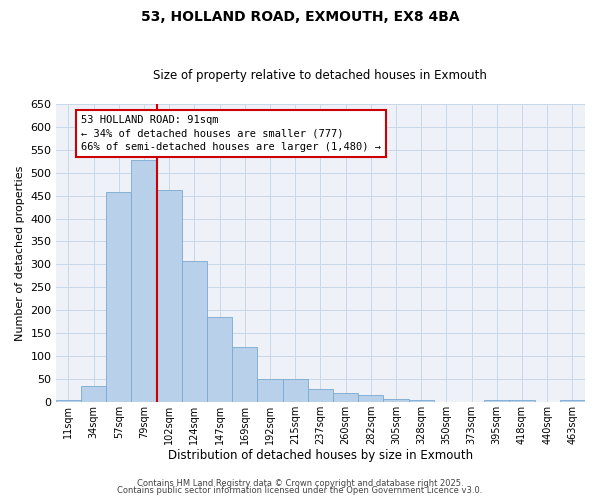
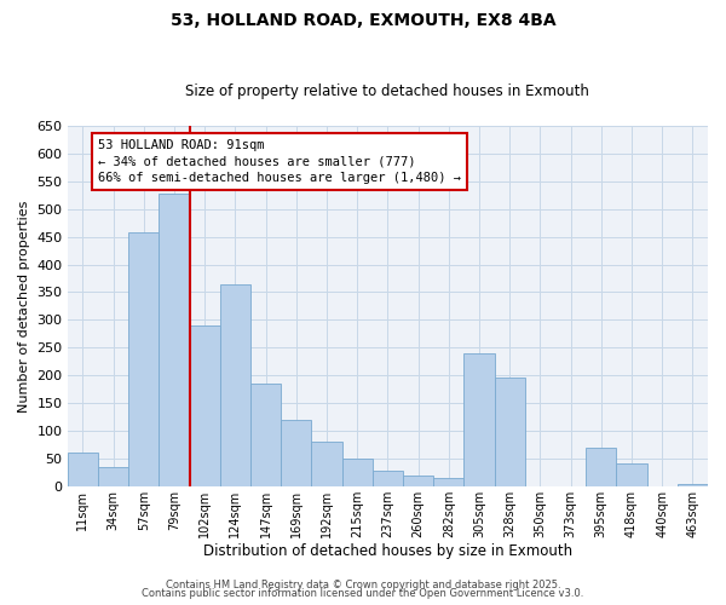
11sqm: 5 -> 60
102sqm: 463 -> 290
124sqm: 307 -> 365
192sqm: 50 -> 80
305sqm: 7 -> 240
328sqm: 4 -> 195
395sqm: 4 -> 70
418sqm: 5 -> 40
